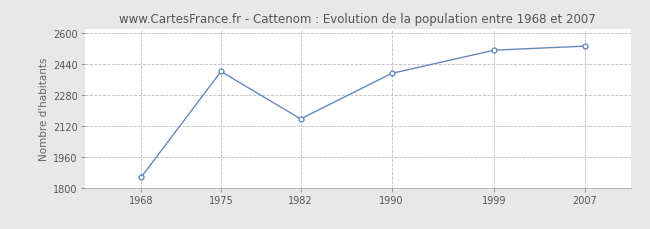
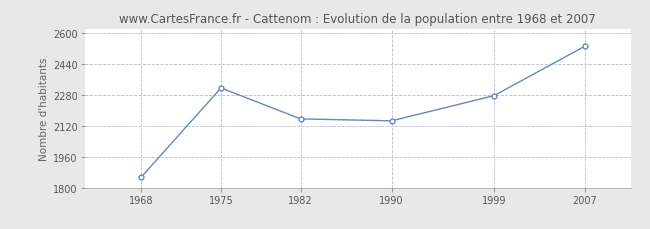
1975: 2400 -> 2320
1990: 2390 -> 2140
1999: 2510 -> 2280
